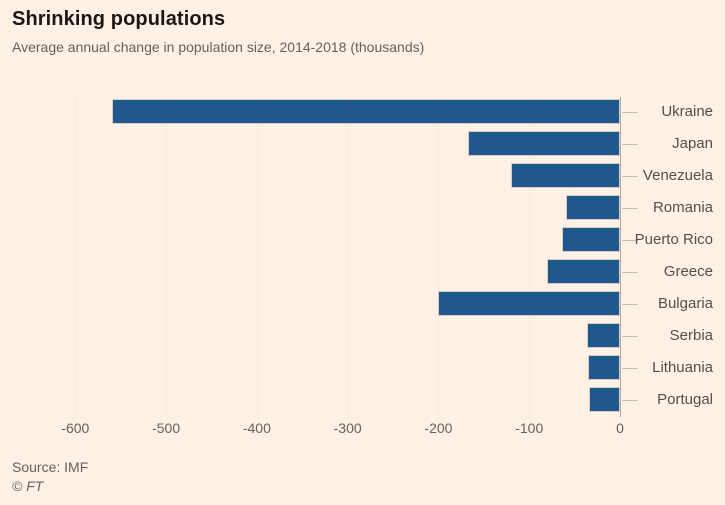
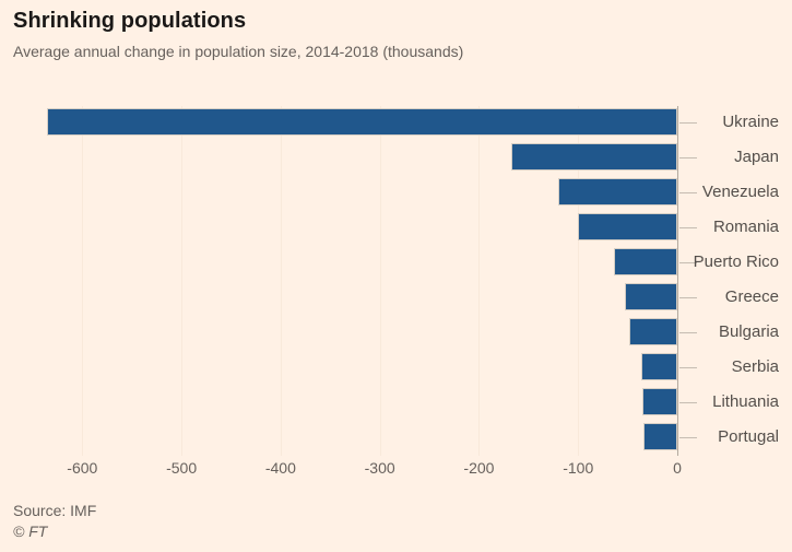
Ukraine: -560 -> -640
Romania: -60 -> -100
Greece: -80 -> -50
Bulgaria: -200 -> -50
